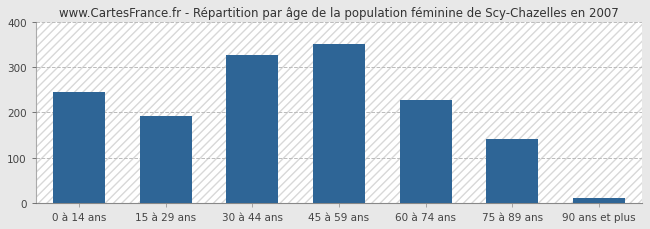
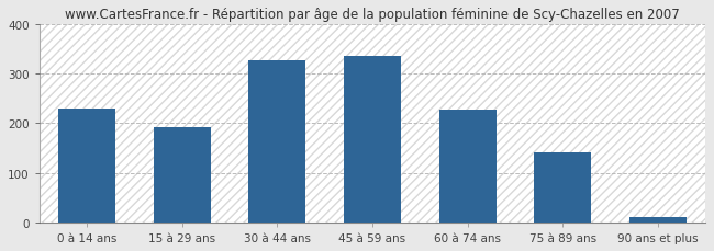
0 à 14 ans: 245 -> 229
45 à 59 ans: 350 -> 336
